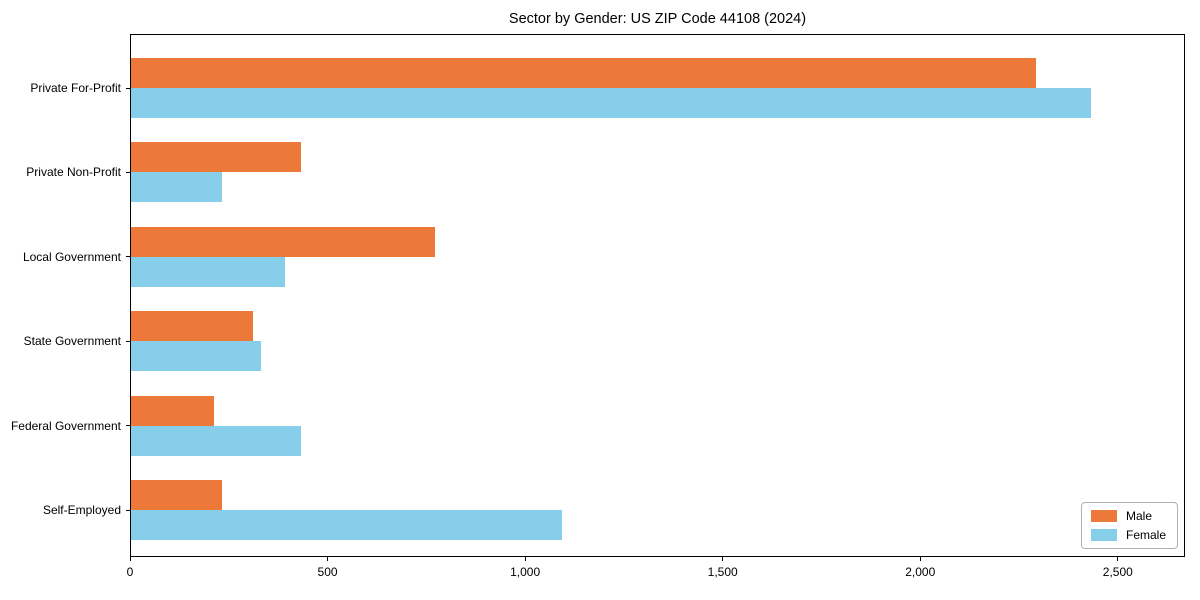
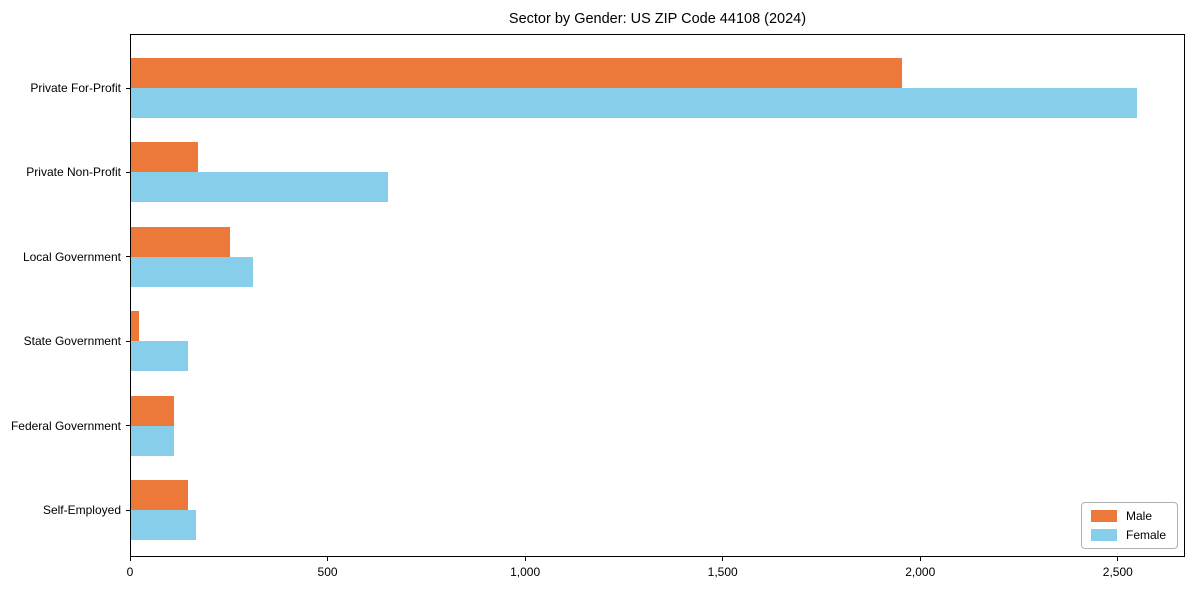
Male/Private For-Profit: 2290 -> 1950
Female/Private For-Profit: 2430 -> 2540
Male/Private Non-Profit: 430 -> 170
Female/Private Non-Profit: 230 -> 650
Male/Local Government: 770 -> 250
Female/Local Government: 390 -> 310
Male/State Government: 310 -> 20
Female/State Government: 330 -> 140
Male/Federal Government: 210 -> 110
Female/Federal Government: 430 -> 110
Male/Self-Employed: 230 -> 140
Female/Self-Employed: 1090 -> 160
